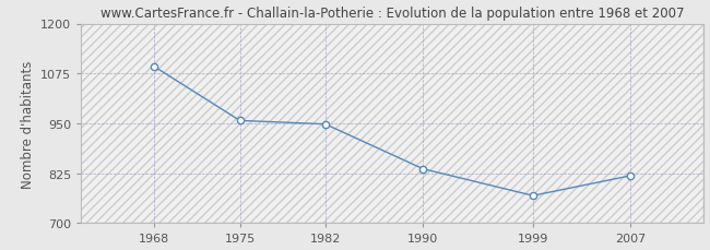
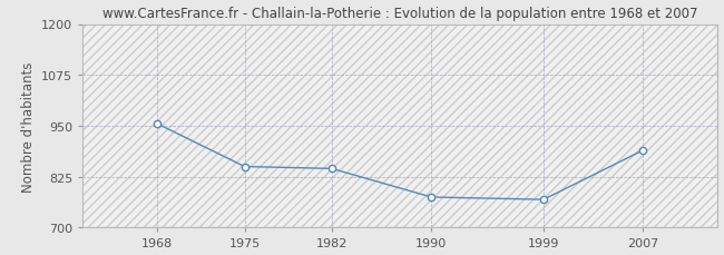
1968: 1092 -> 955
1975: 957 -> 850
1982: 948 -> 845
1990: 836 -> 775
2007: 819 -> 890
